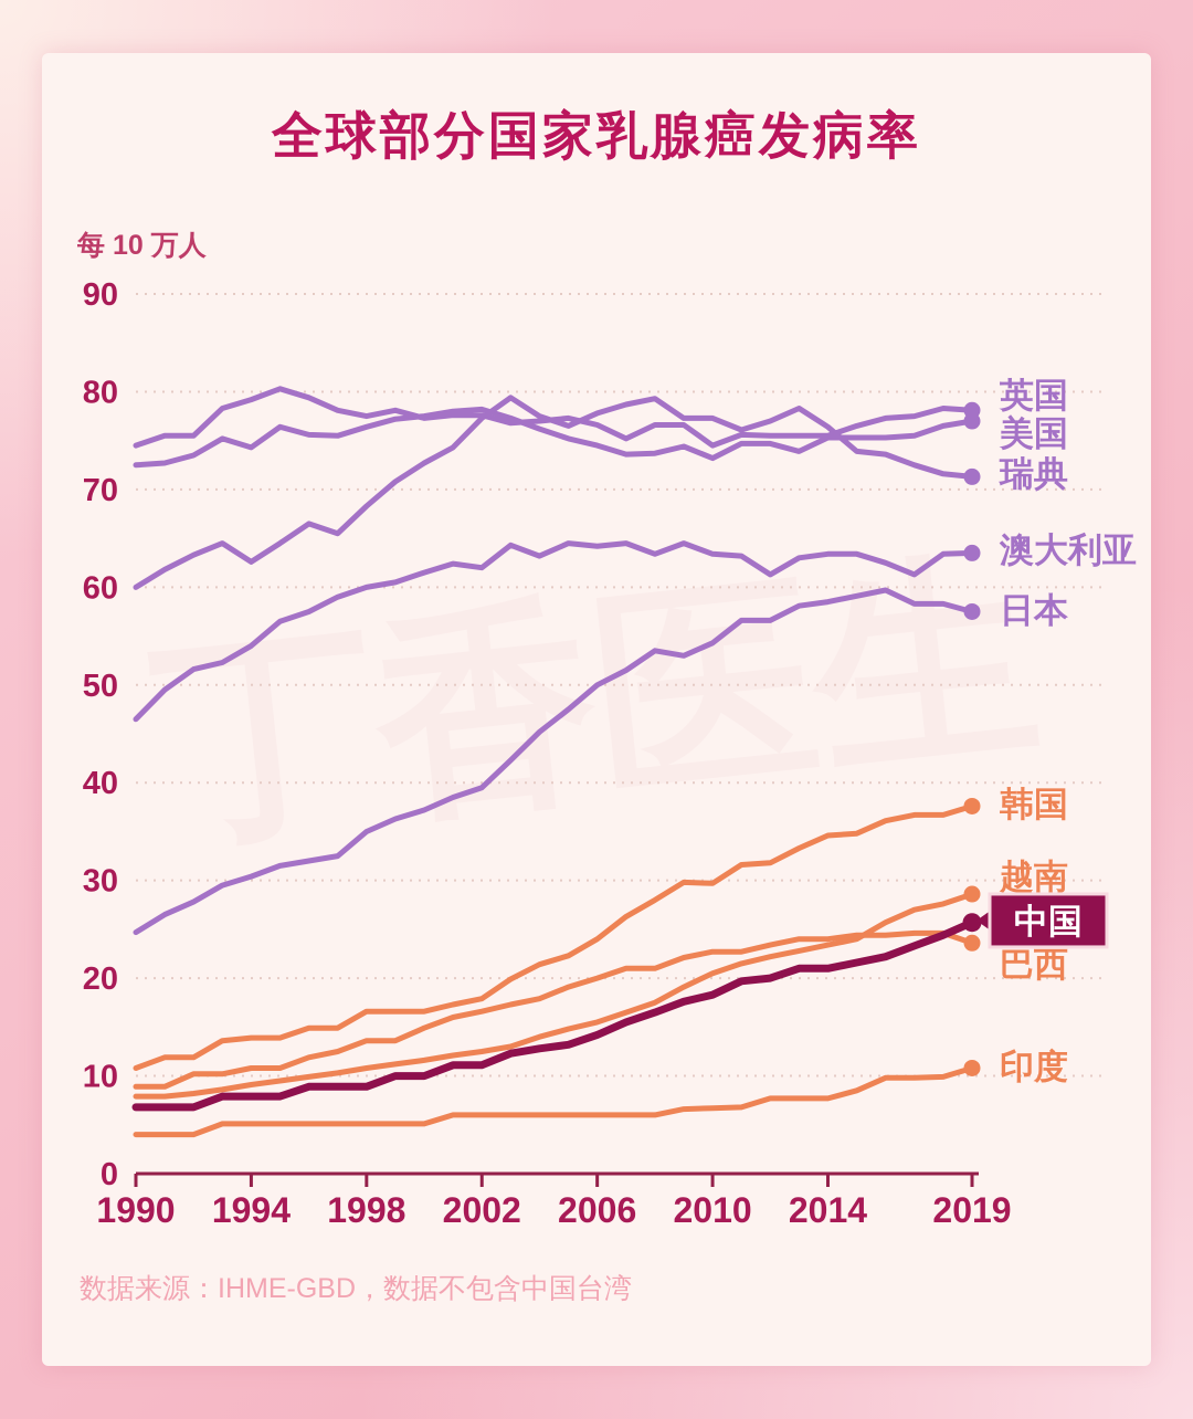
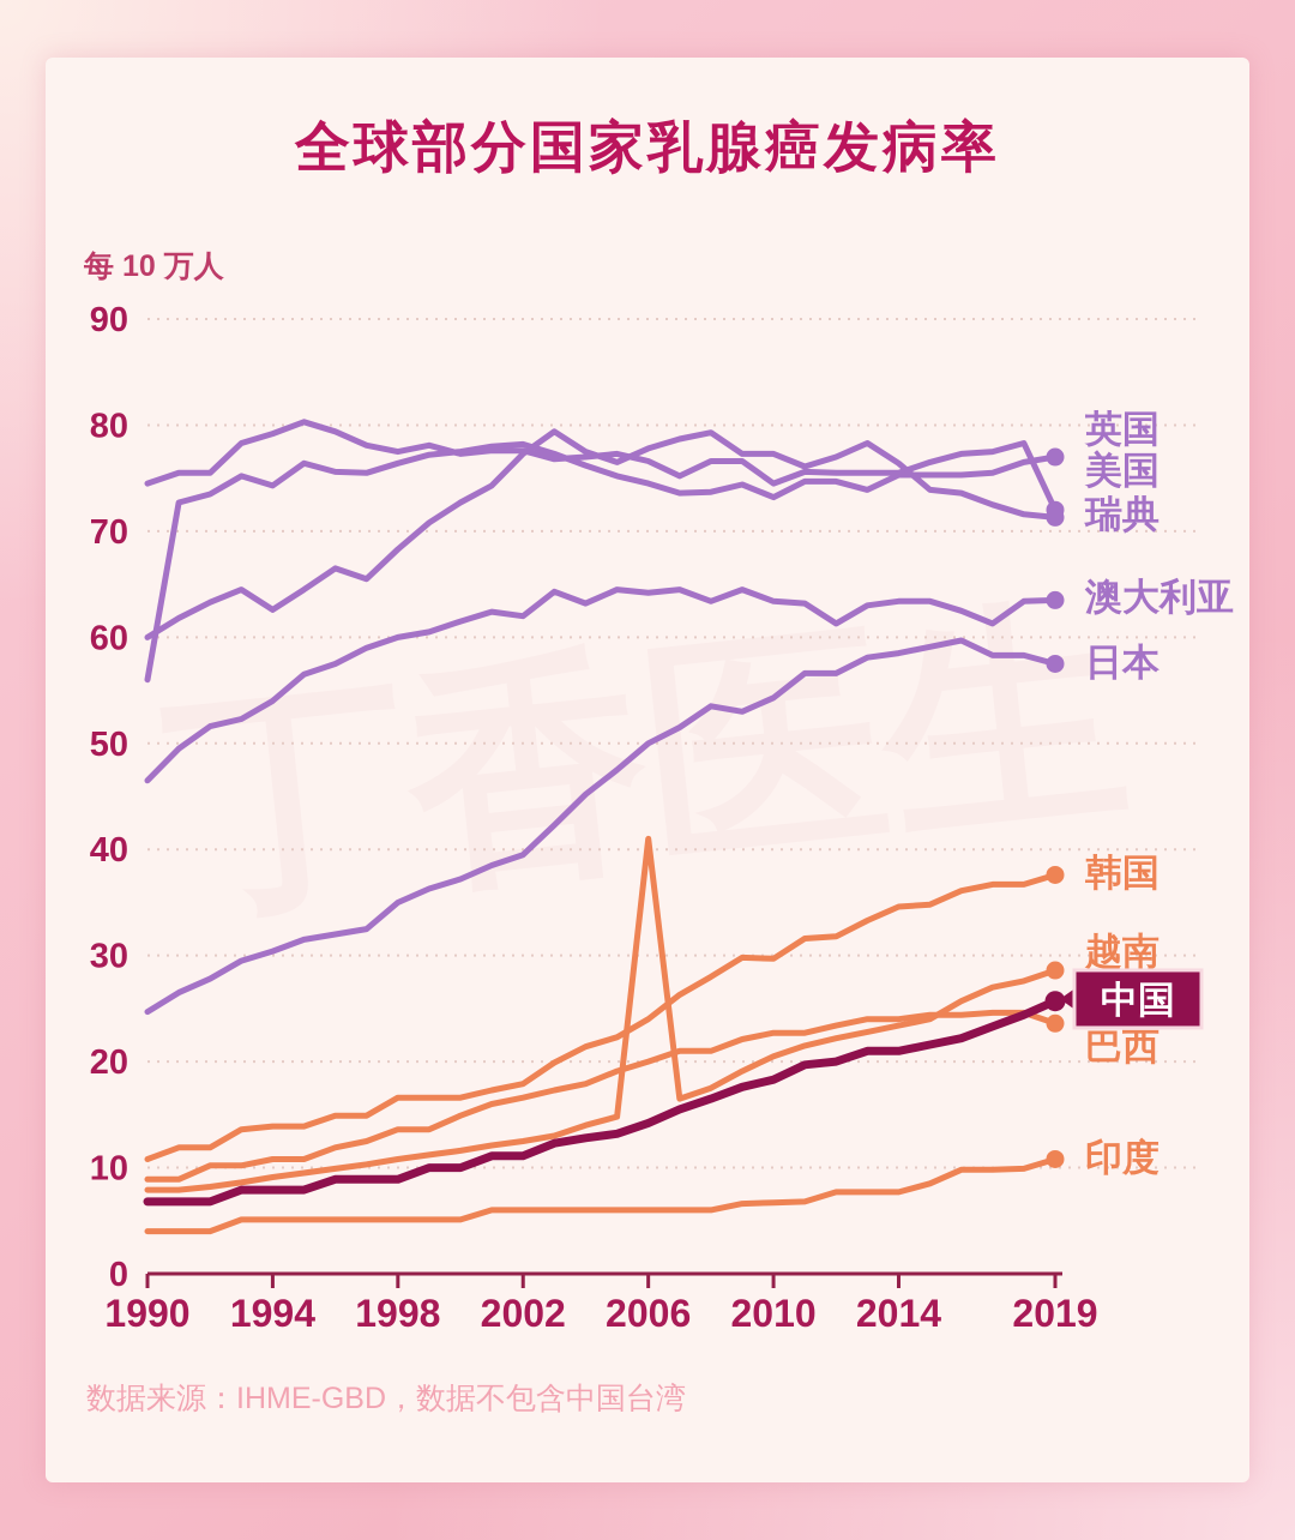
美国/1990: 72 -> 56
越南/2006: 16 -> 41
英国/2019: 78 -> 72
